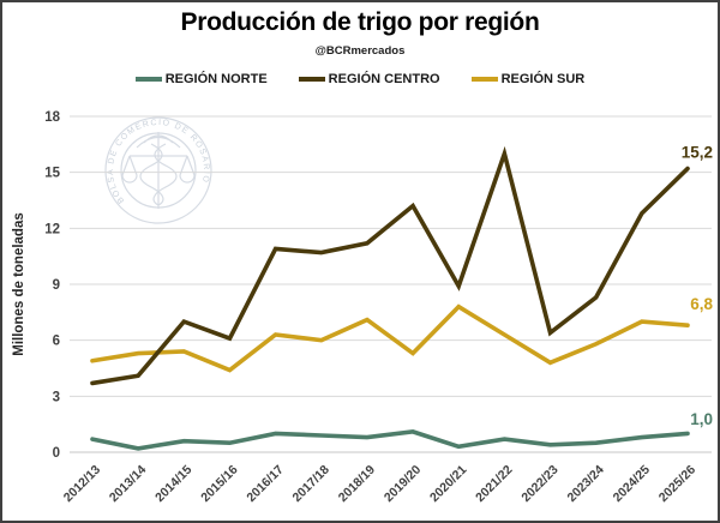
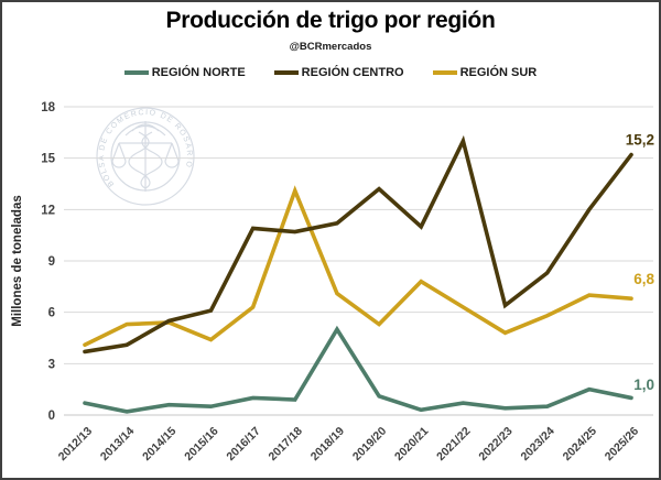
REGIÓN SUR/2012/13: 4.9 -> 4.1
REGIÓN CENTRO/2014/15: 7.0 -> 5.5
REGIÓN SUR/2017/18: 6.0 -> 13.1
REGIÓN NORTE/2018/19: 0.8 -> 5.0
REGIÓN CENTRO/2020/21: 8.9 -> 11.0
REGIÓN NORTE/2024/25: 0.8 -> 1.5
REGIÓN CENTRO/2024/25: 12.8 -> 12.0
